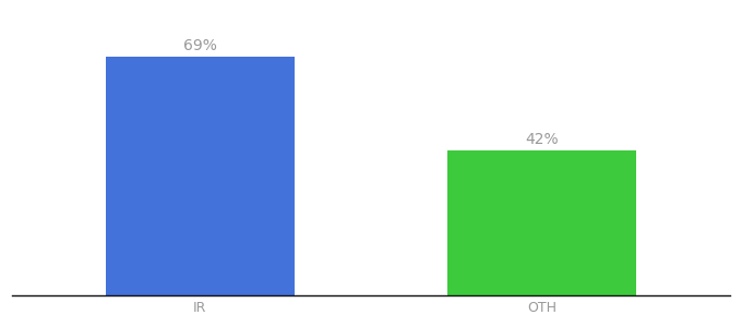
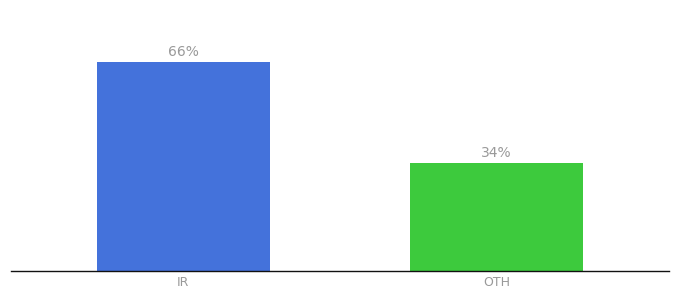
IR: 69% -> 66%
OTH: 42% -> 34%
